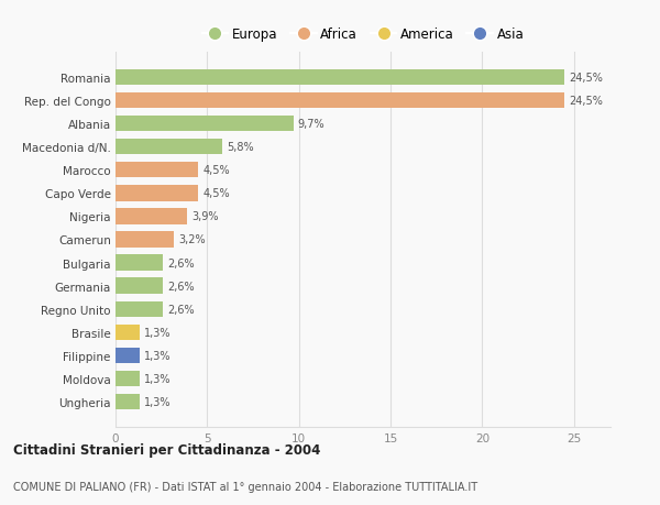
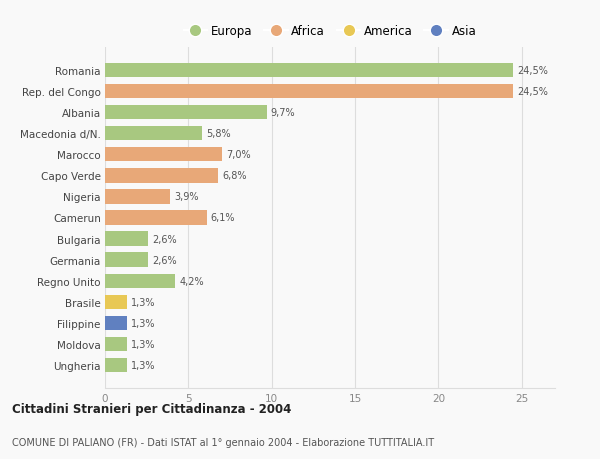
Marocco: 4,5% -> 7,0%
Capo Verde: 4,5% -> 6,8%
Camerun: 3,2% -> 6,1%
Regno Unito: 2,6% -> 4,2%
